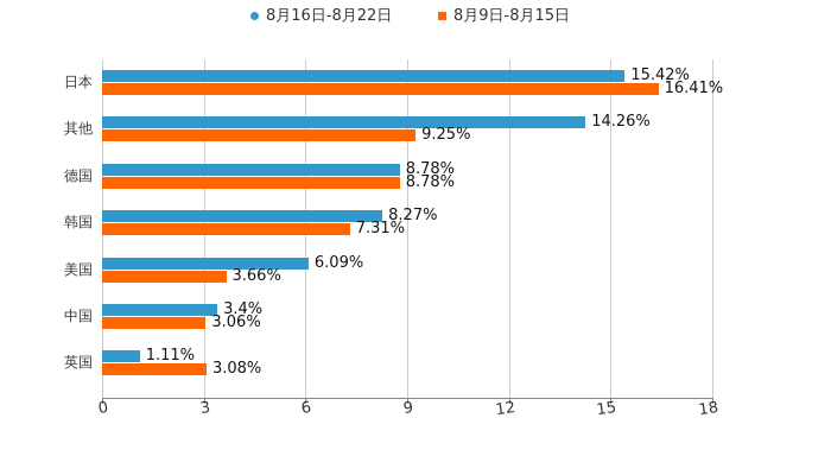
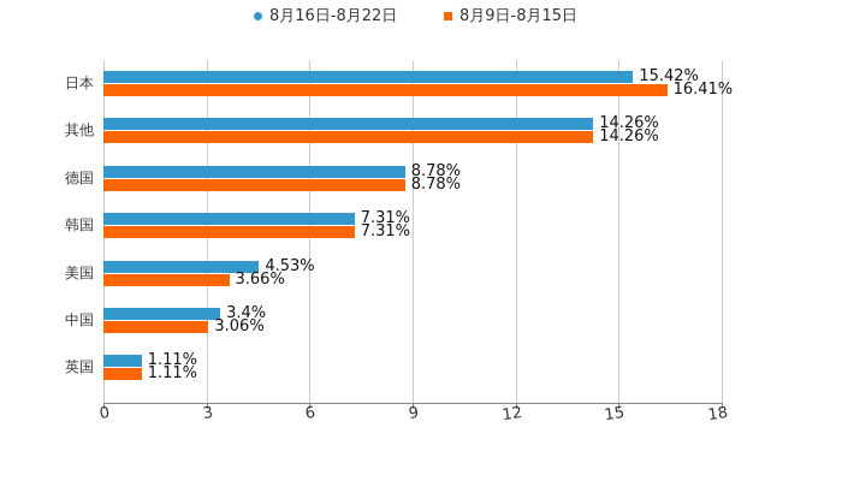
8月9日-8月15日/其他: 9.25% -> 14.26%
8月16日-8月22日/韩国: 8.27% -> 7.31%
8月16日-8月22日/美国: 6.09% -> 4.53%
8月9日-8月15日/英国: 3.08% -> 1.11%
